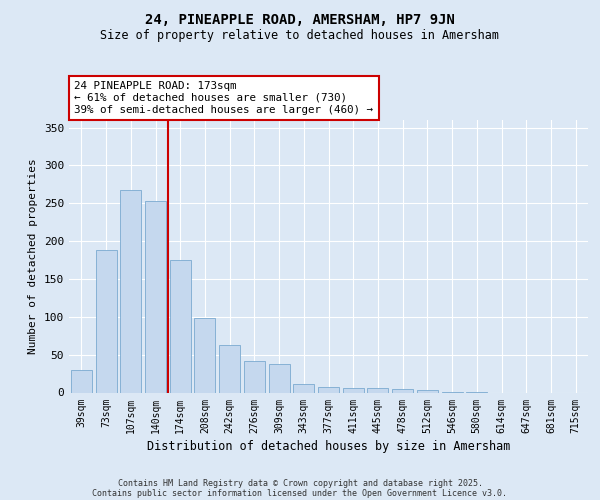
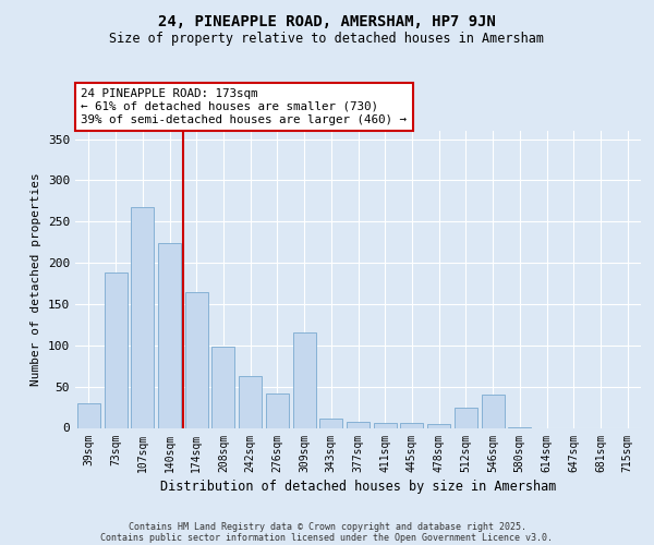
140sqm: 253 -> 224
174sqm: 175 -> 164
309sqm: 38 -> 116
512sqm: 3 -> 24
546sqm: 1 -> 40
